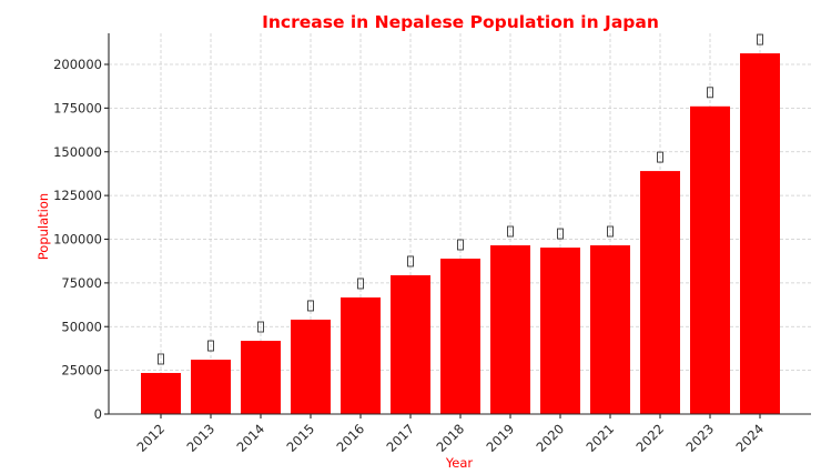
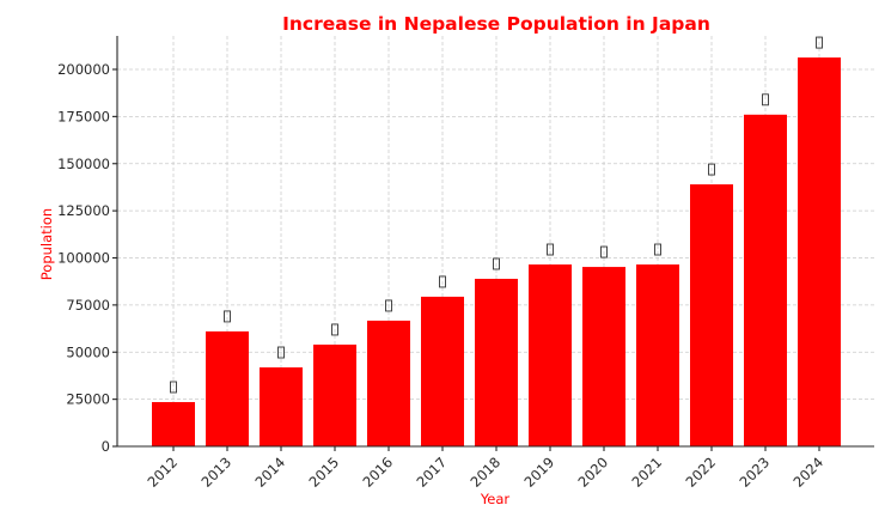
2013: 31000 -> 61000
